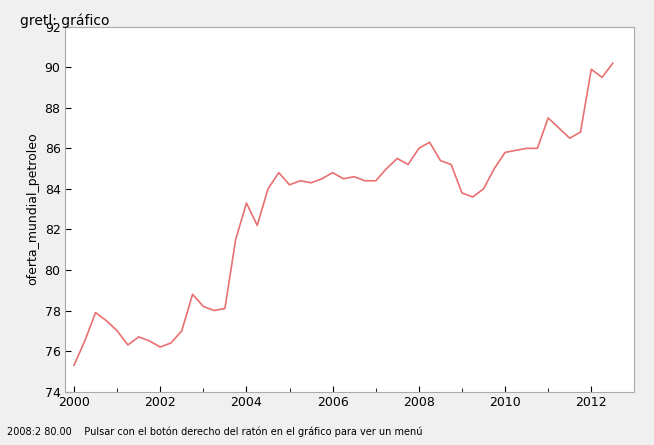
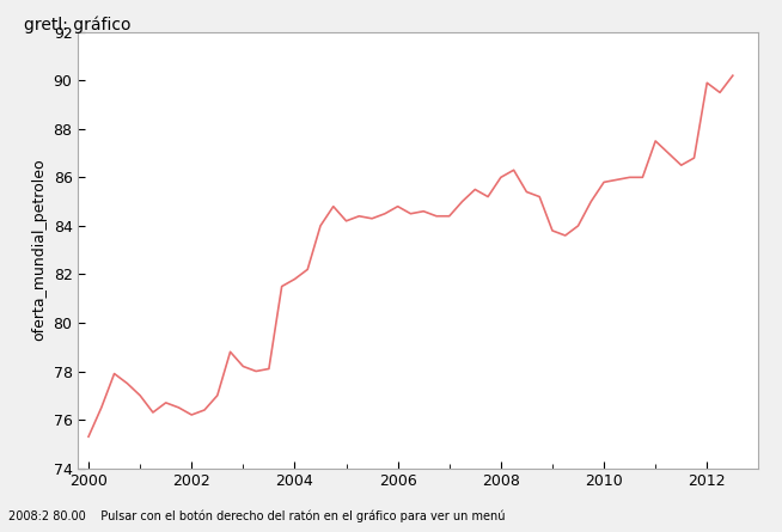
2004: 83.3 -> 81.8
